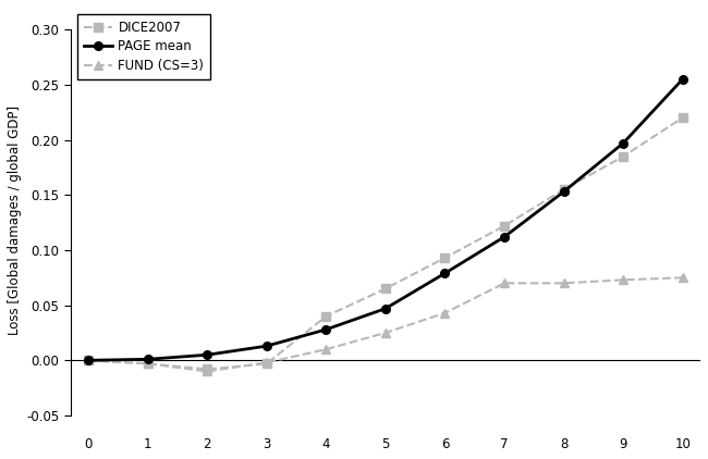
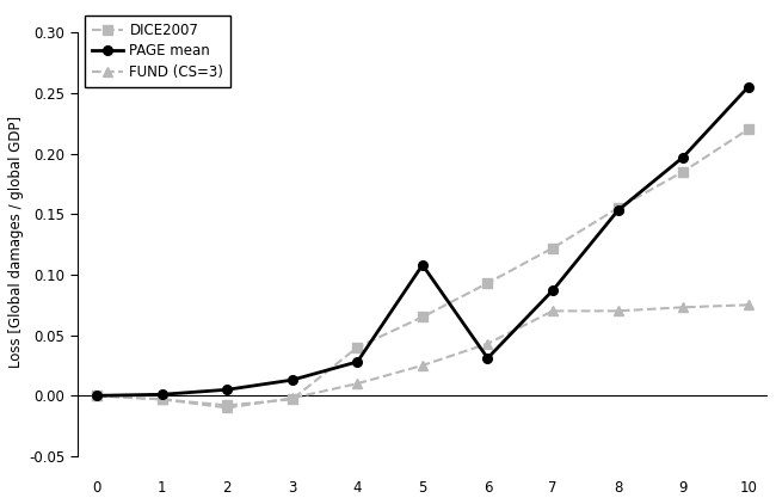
PAGE mean/5: 0.047 -> 0.108
PAGE mean/6: 0.079 -> 0.031
PAGE mean/7: 0.112 -> 0.087
